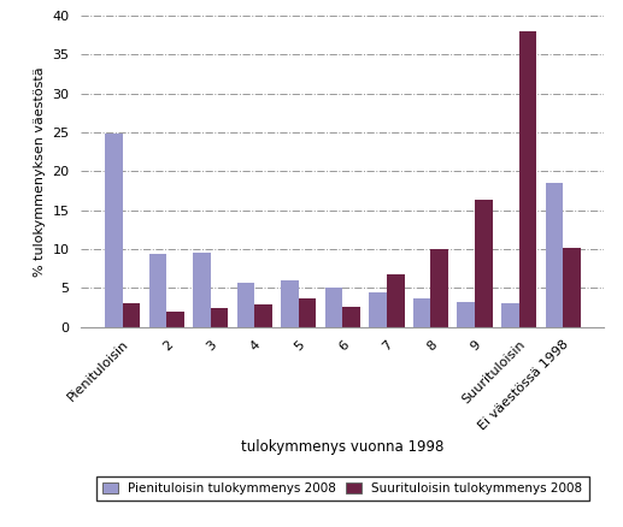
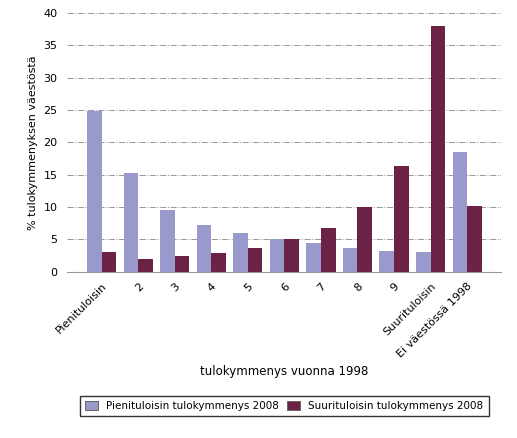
Pienituloisin tulokymmenys 2008/2: 9.4 -> 15.2
Pienituloisin tulokymmenys 2008/4: 5.6 -> 7.2
Suurituloisin tulokymmenys 2008/6: 2.6 -> 5.0
